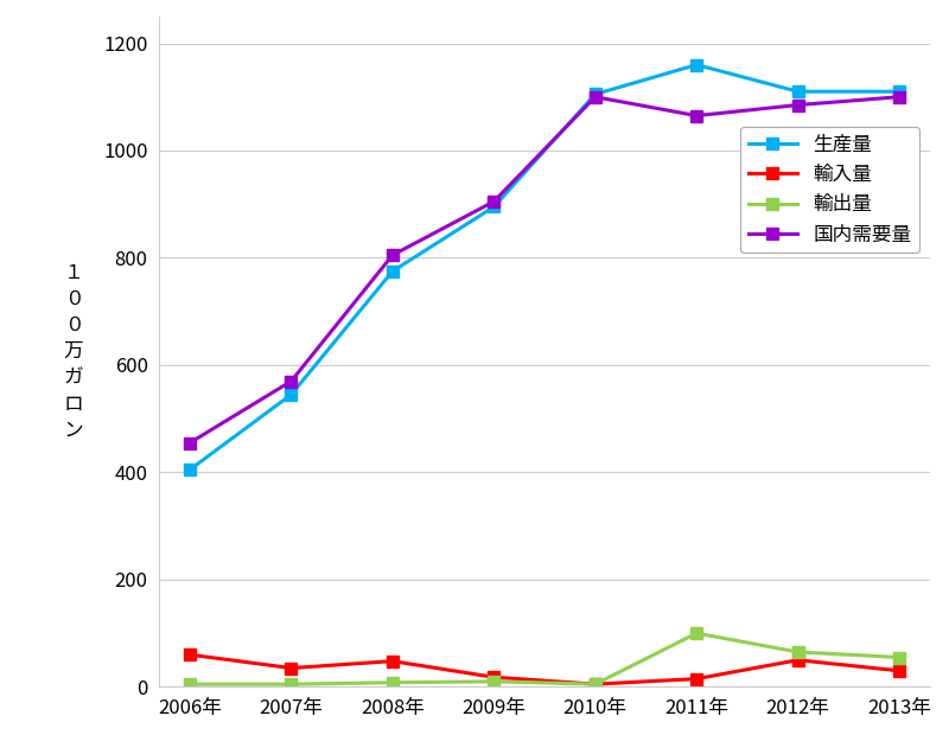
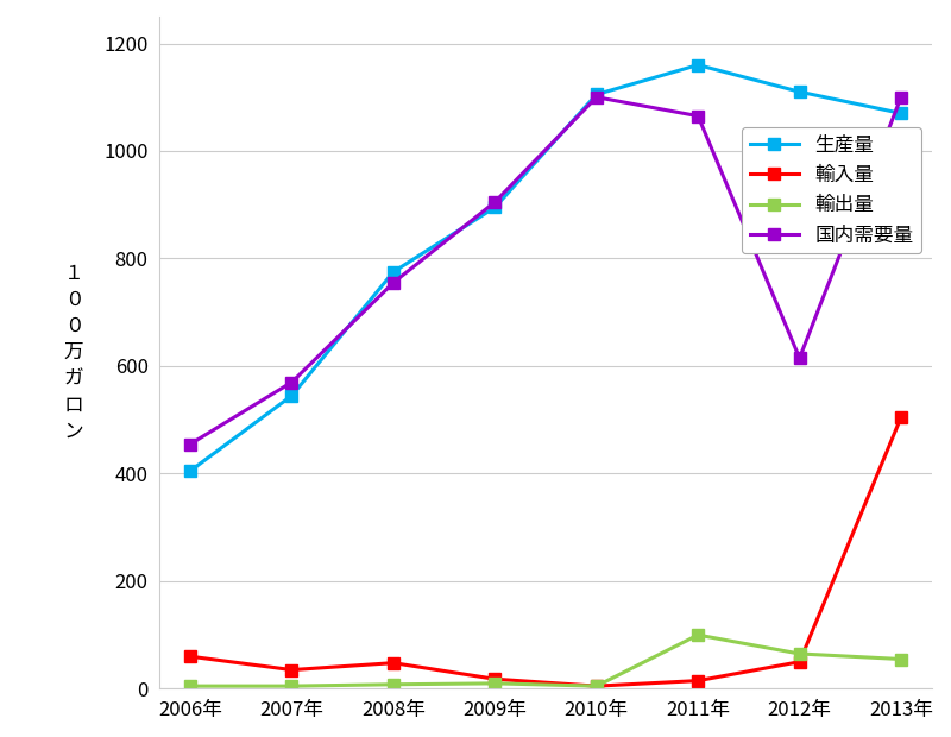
国内需要量/2008年: 805 -> 755
国内需要量/2012年: 1085 -> 615
生産量/2013年: 1110 -> 1070
輸入量/2013年: 30 -> 505
